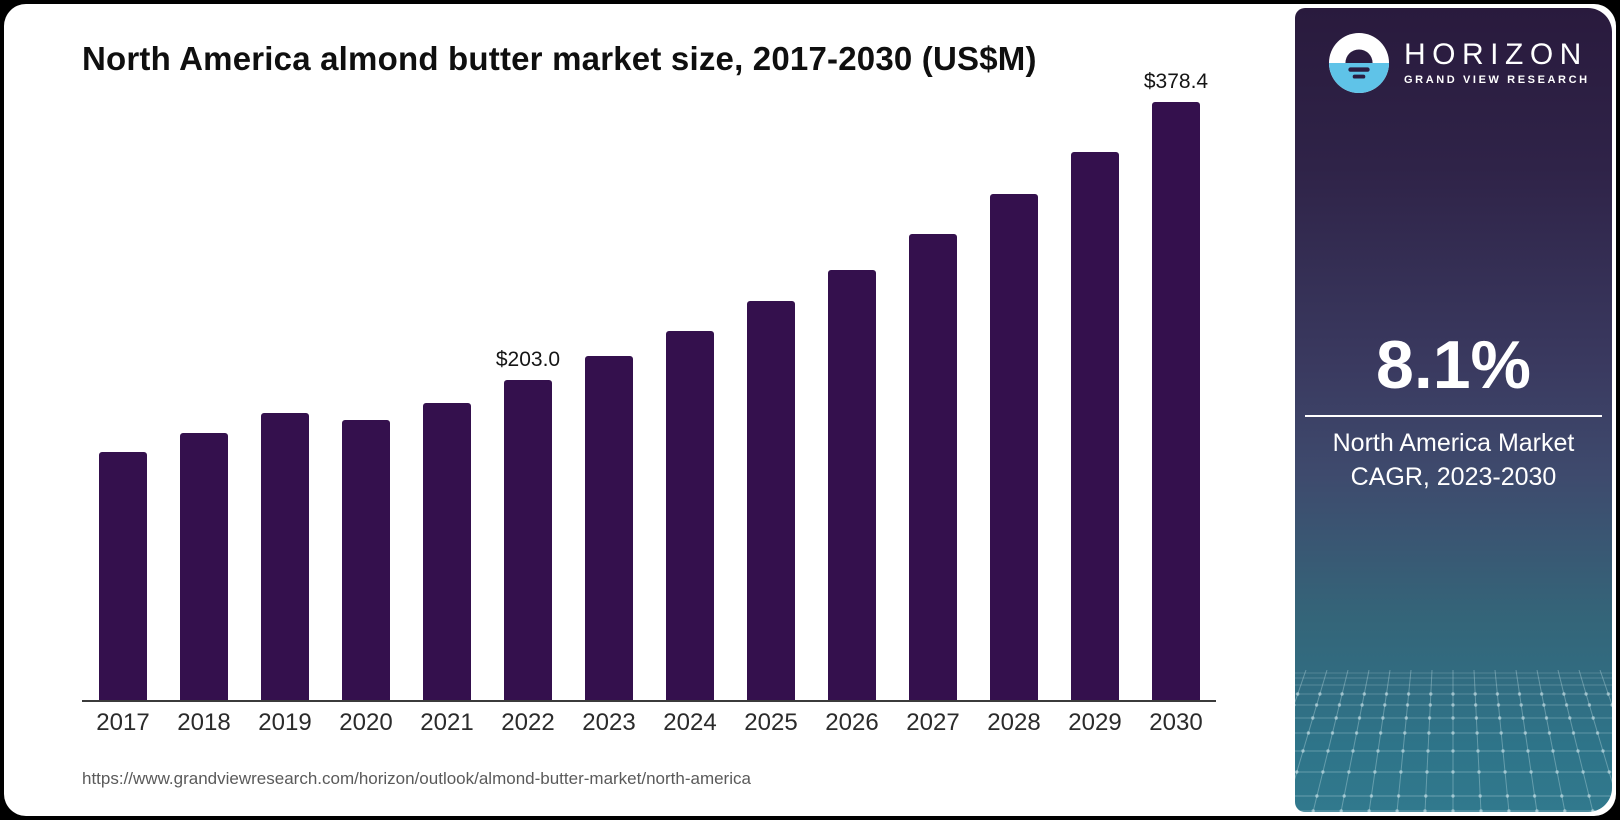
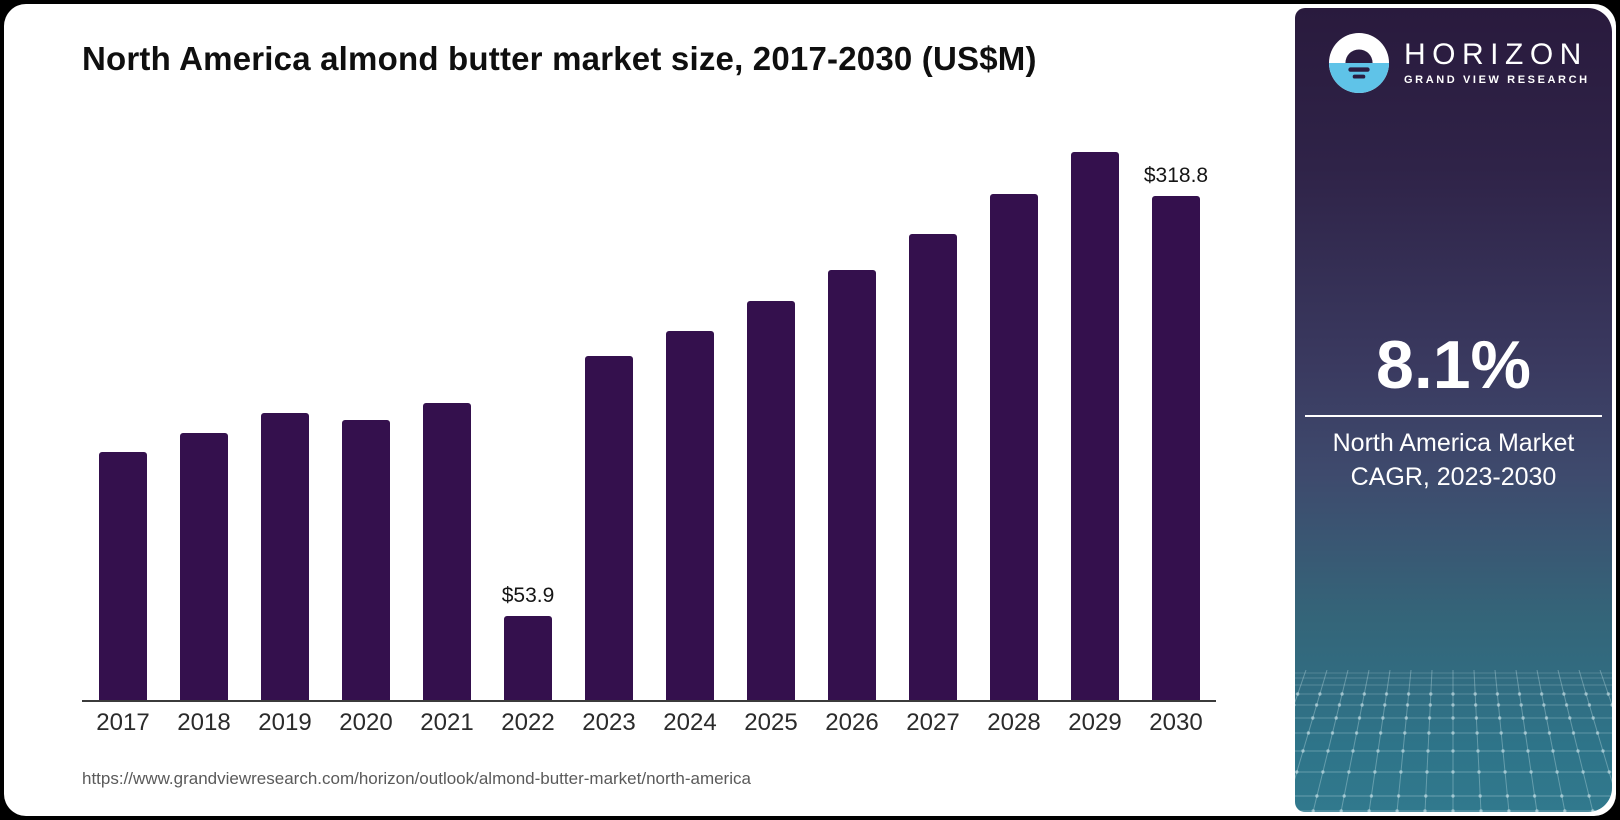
2022: $203.0 -> $53.9
2030: $378.4 -> $318.8
